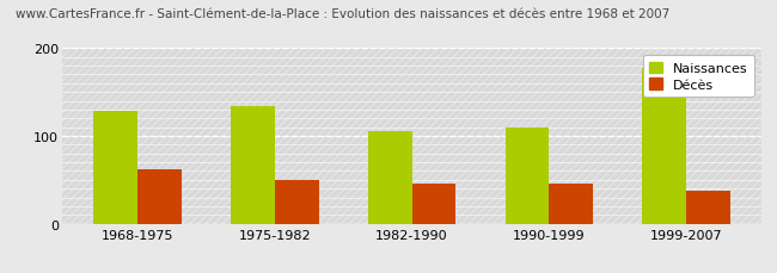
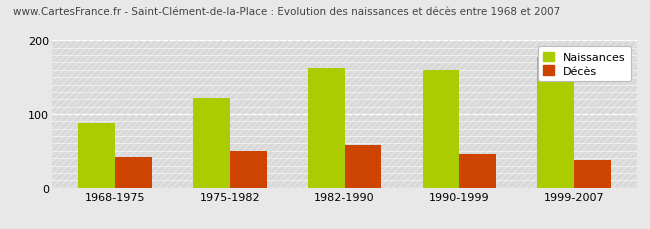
Naissances/1968-1975: 128 -> 88
Décès/1968-1975: 62 -> 42
Naissances/1975-1982: 134 -> 122
Naissances/1982-1990: 106 -> 162
Décès/1982-1990: 46 -> 58
Naissances/1990-1999: 110 -> 160
